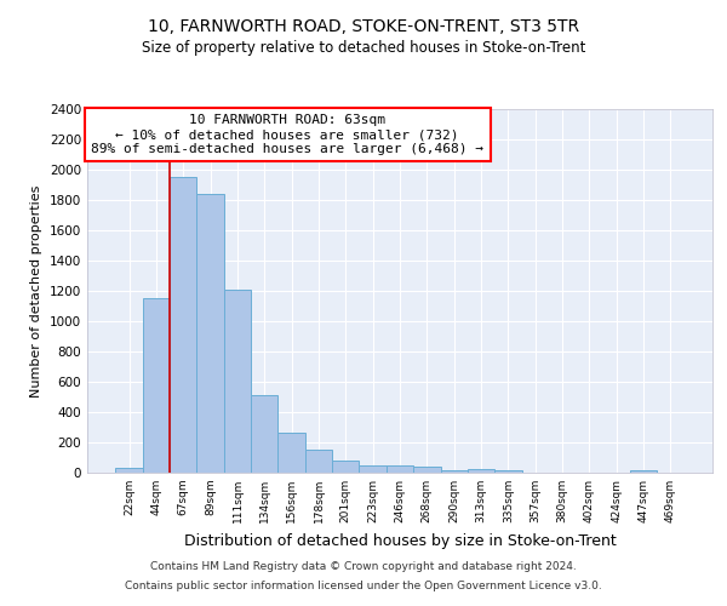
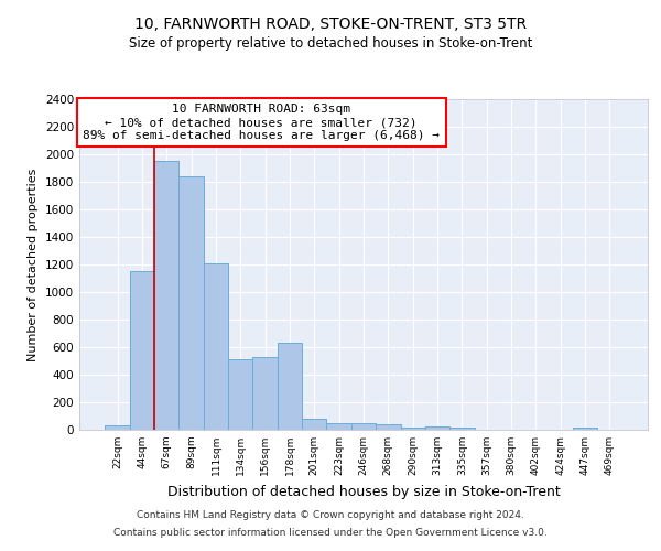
156sqm: 260 -> 530
178sqm: 160 -> 630
